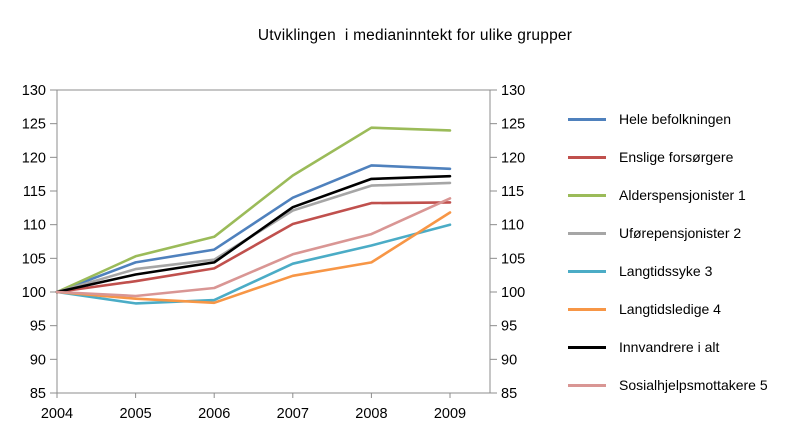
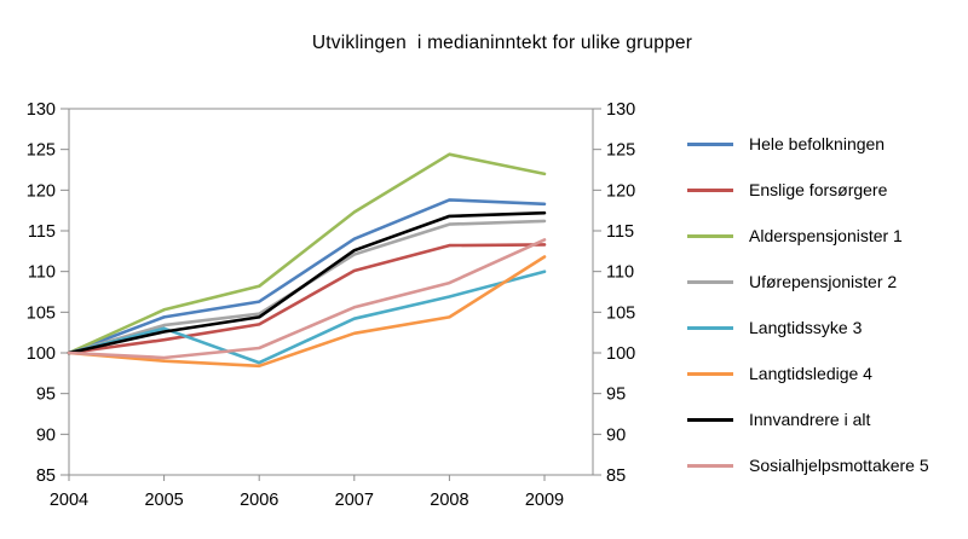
Langtidssyke 3/2005: 98 -> 103
Alderspensjonister 1/2009: 124 -> 122
